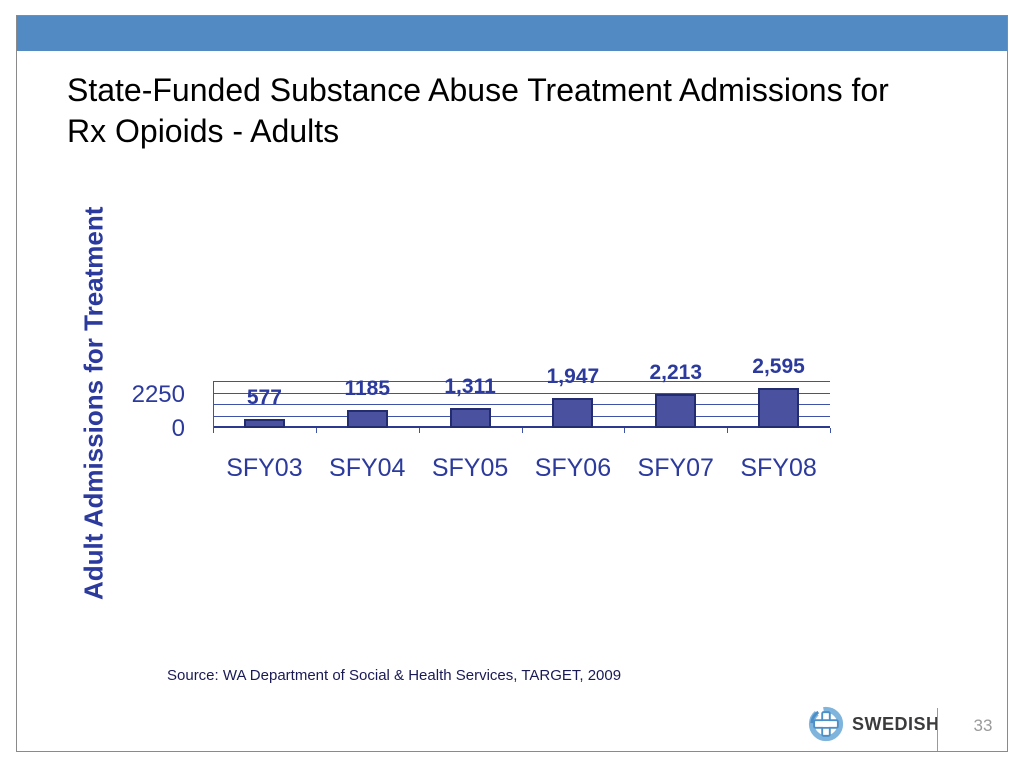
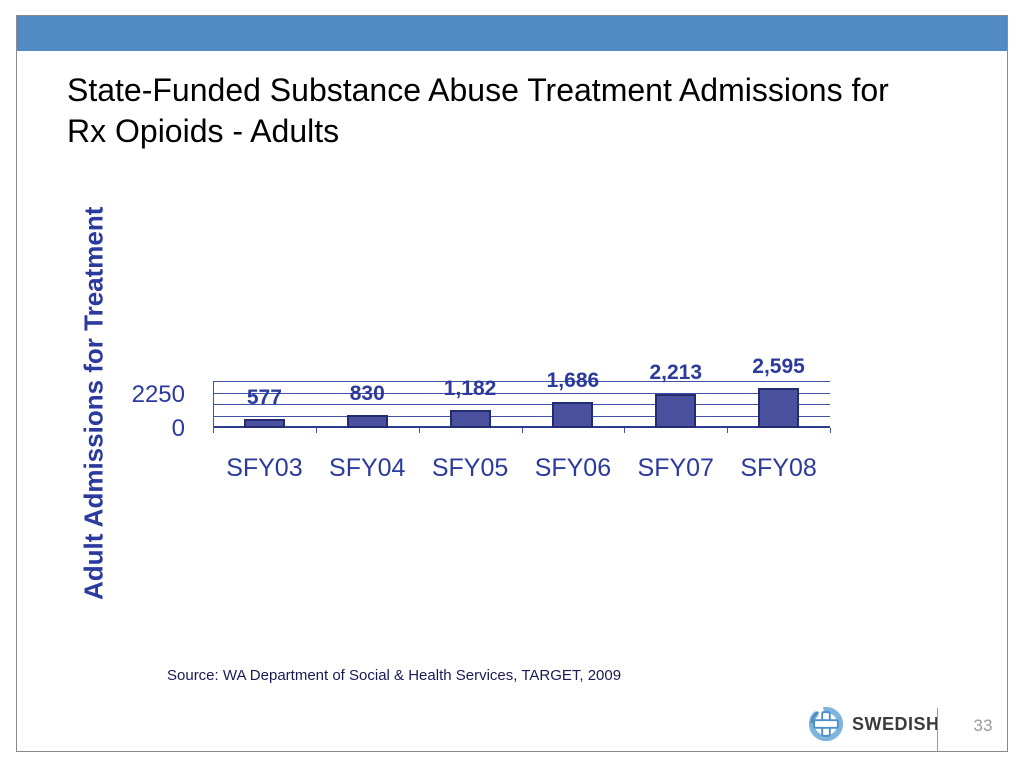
SFY04: 1185 -> 830
SFY05: 1,311 -> 1,182
SFY06: 1,947 -> 1,686
